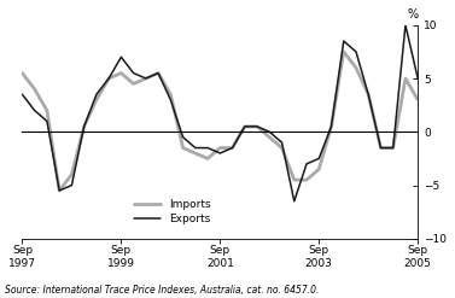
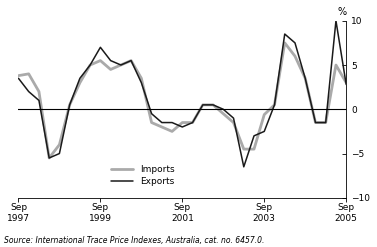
Imports/Sep 1997: 5.5 -> 3.8
Imports/Sep 2003: -3.5 -> -0.6
Exports/Sep 2005: 5.0 -> 2.8
